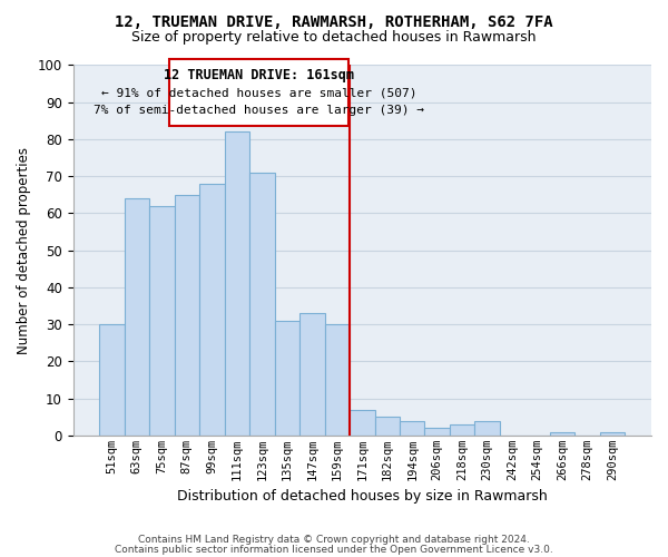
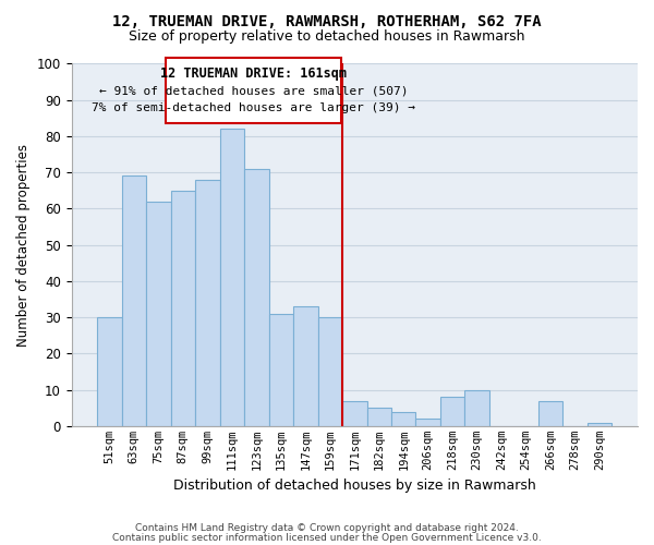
63sqm: 64 -> 69
218sqm: 3 -> 8
230sqm: 4 -> 10
266sqm: 1 -> 7
